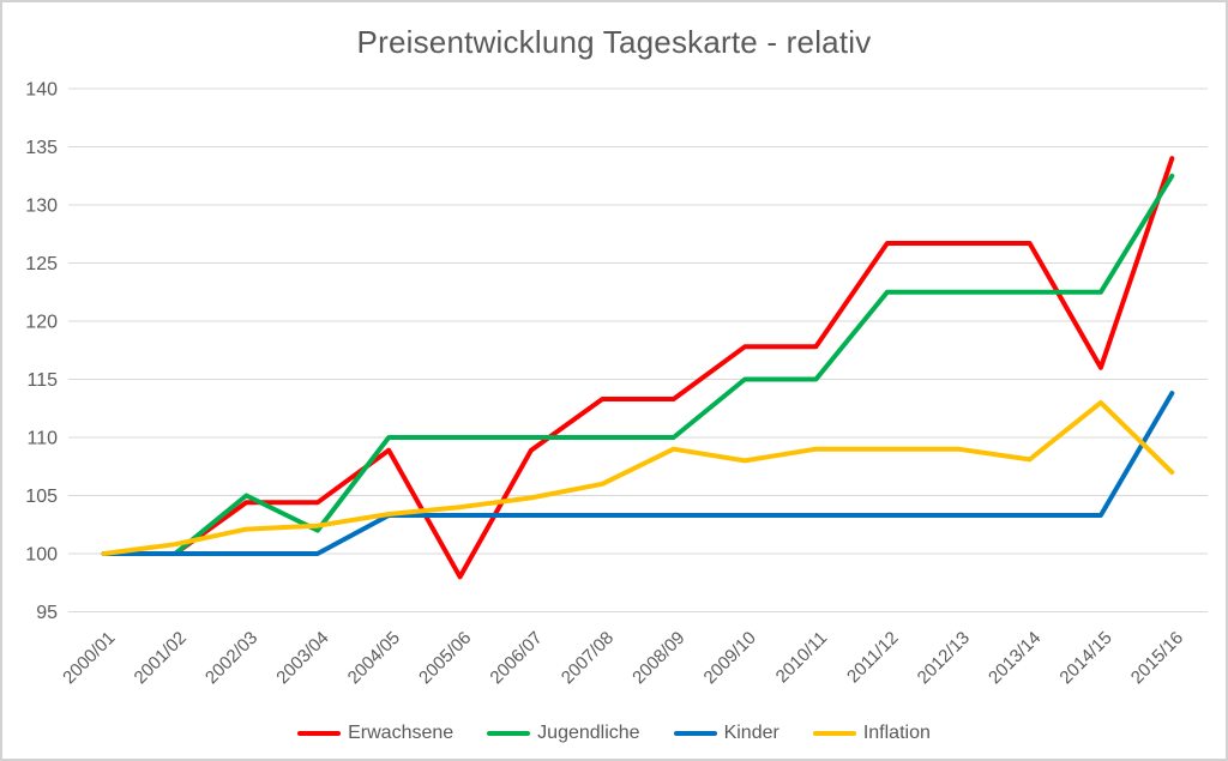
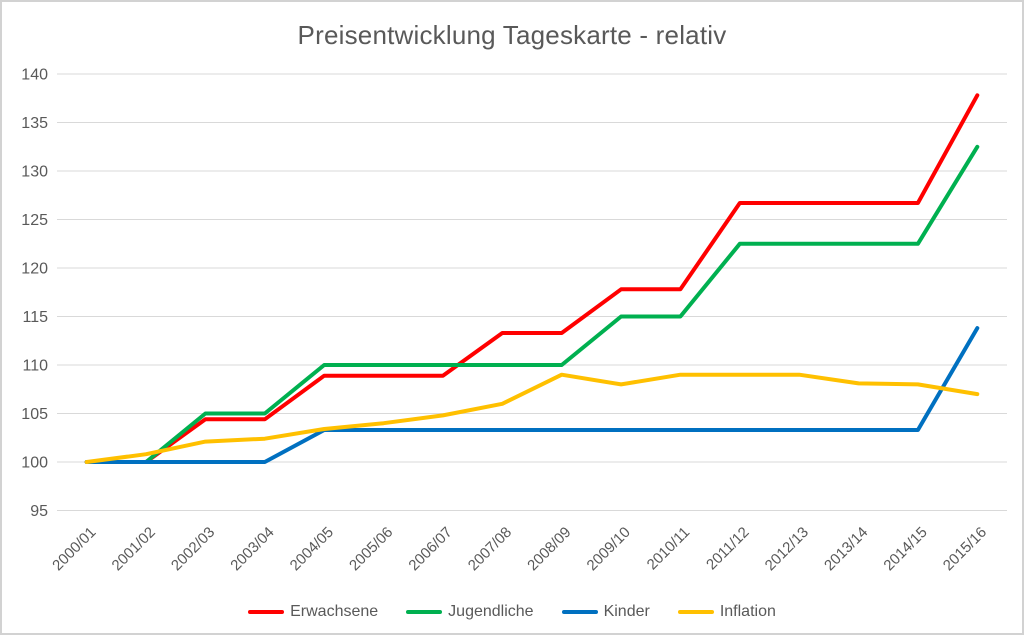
Jugendliche/2003/04: 102 -> 105
Erwachsene/2005/06: 98 -> 109
Erwachsene/2014/15: 116 -> 127
Inflation/2014/15: 113 -> 108
Erwachsene/2015/16: 134 -> 138
